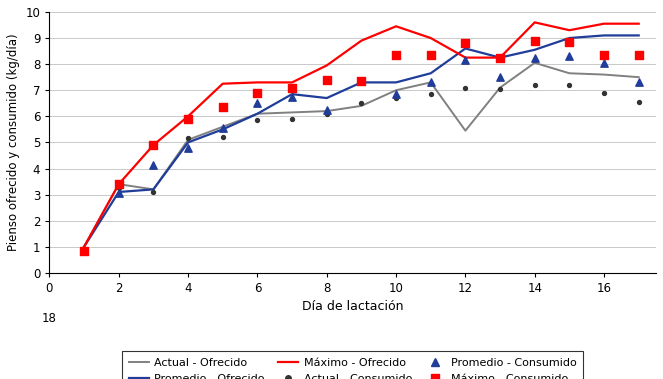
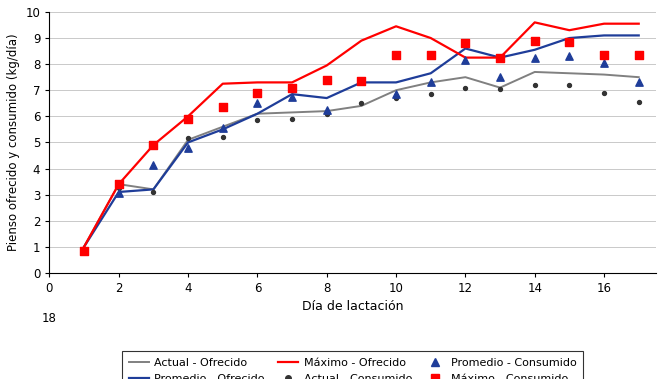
Actual - Ofrecido/12: 5.45 -> 7.50
Actual - Ofrecido/14: 8.05 -> 7.70
